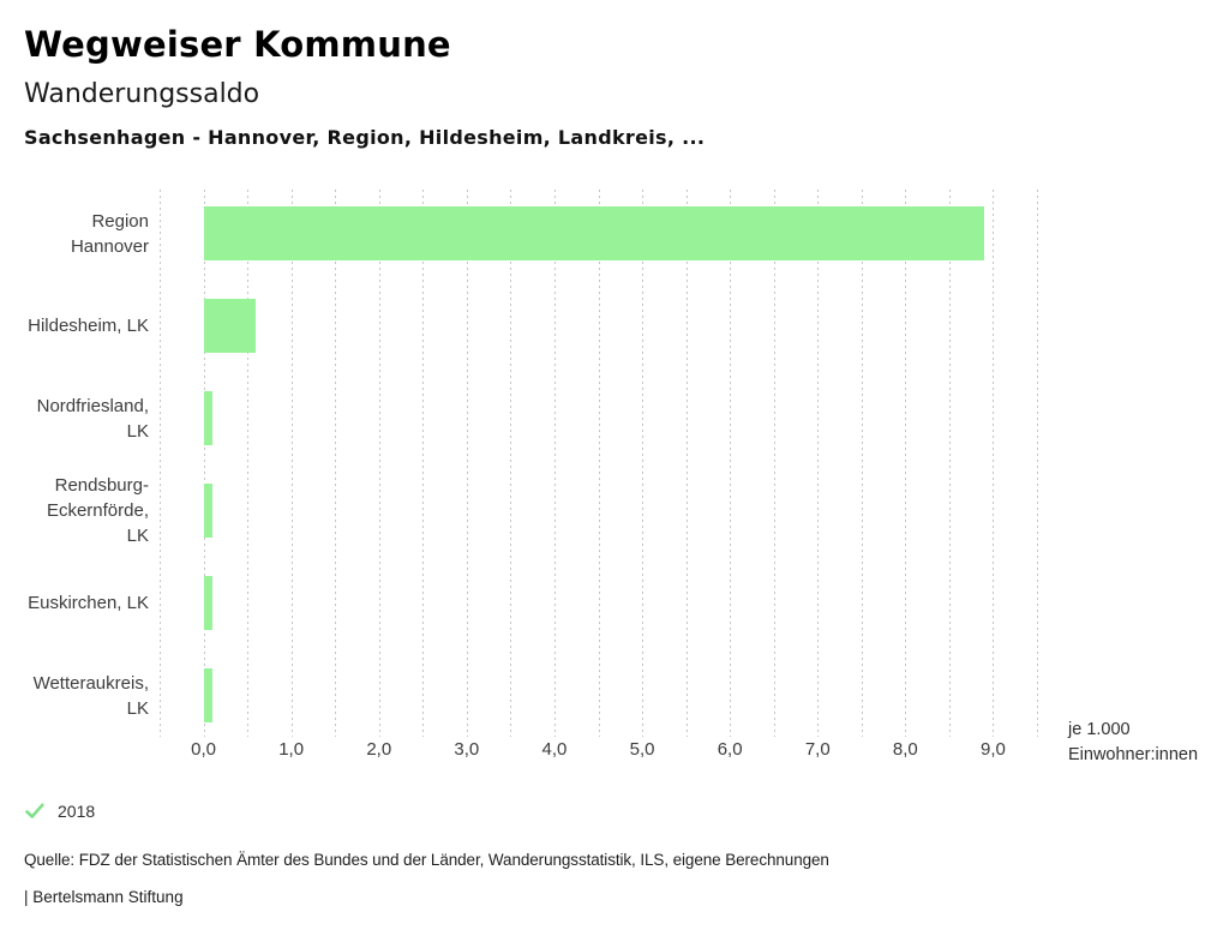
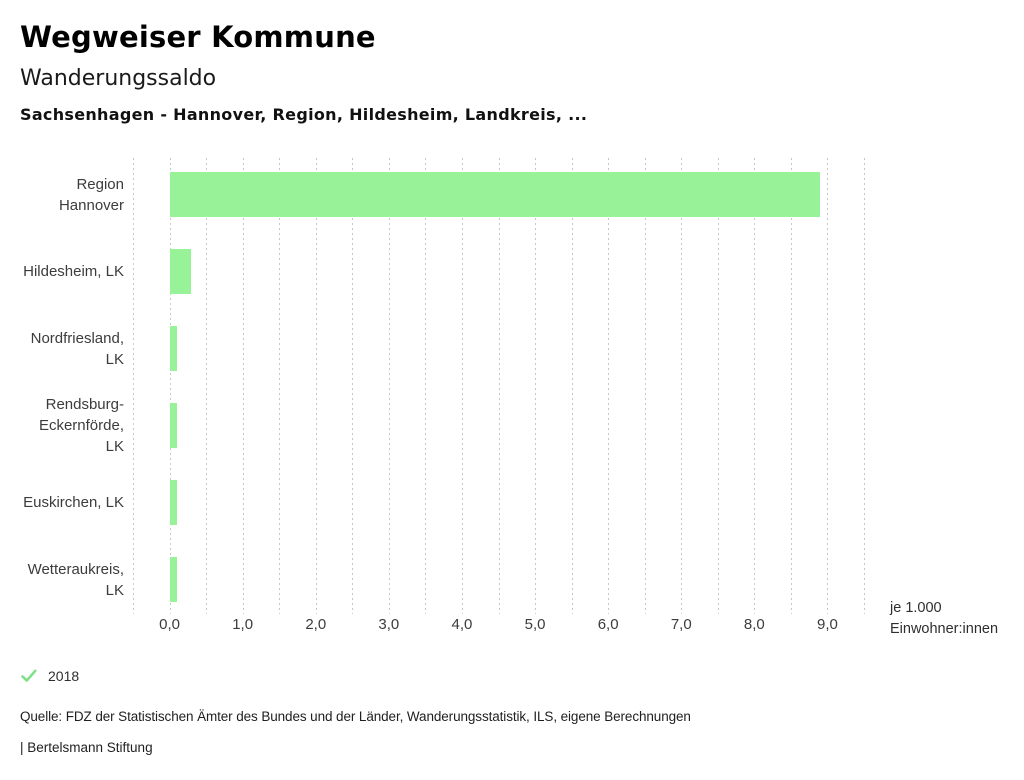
Hildesheim, LK: 0,6 -> 0,3
